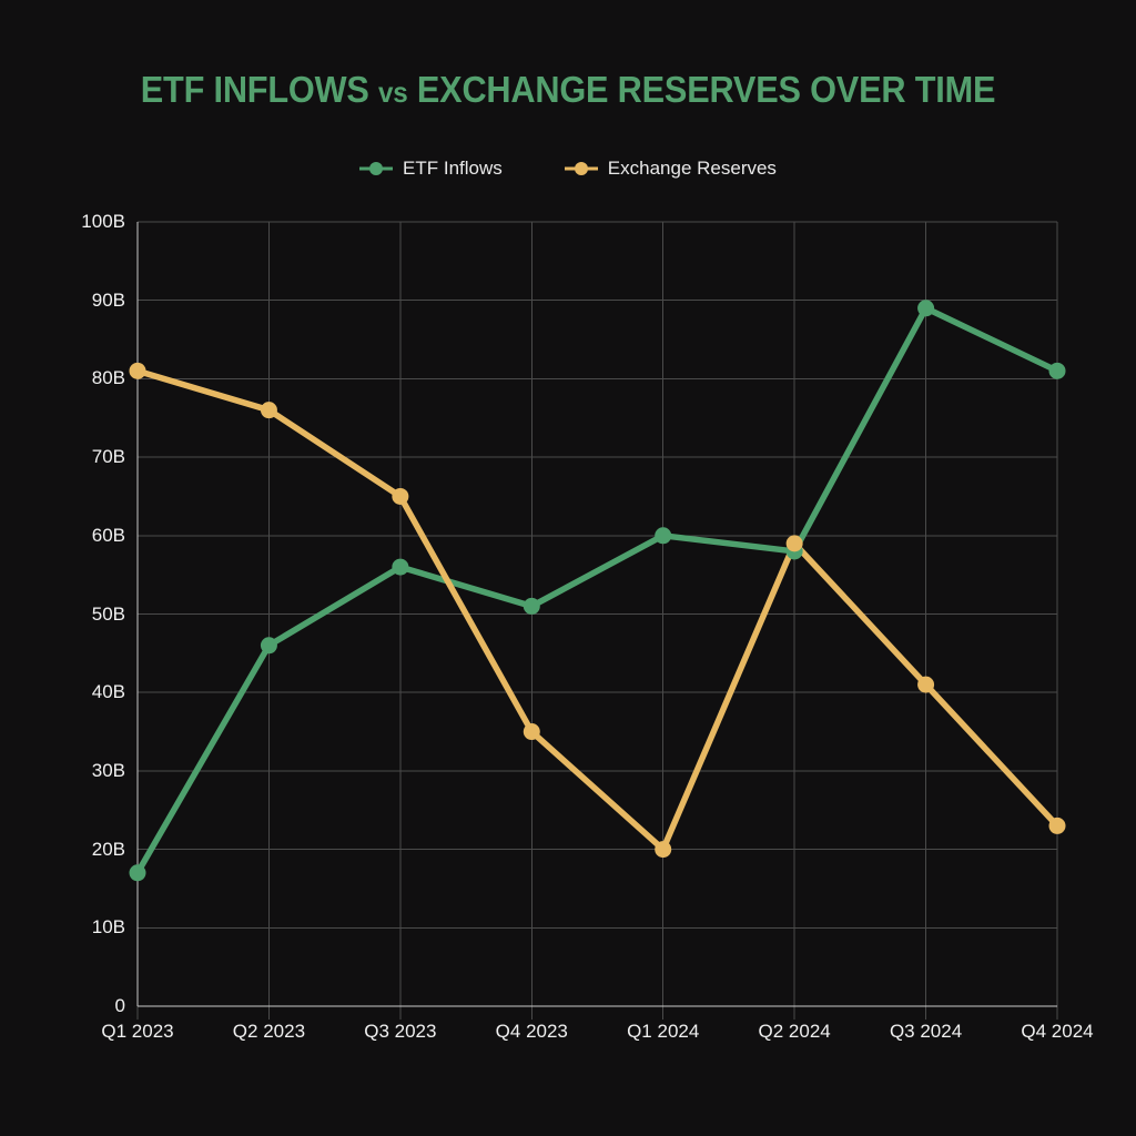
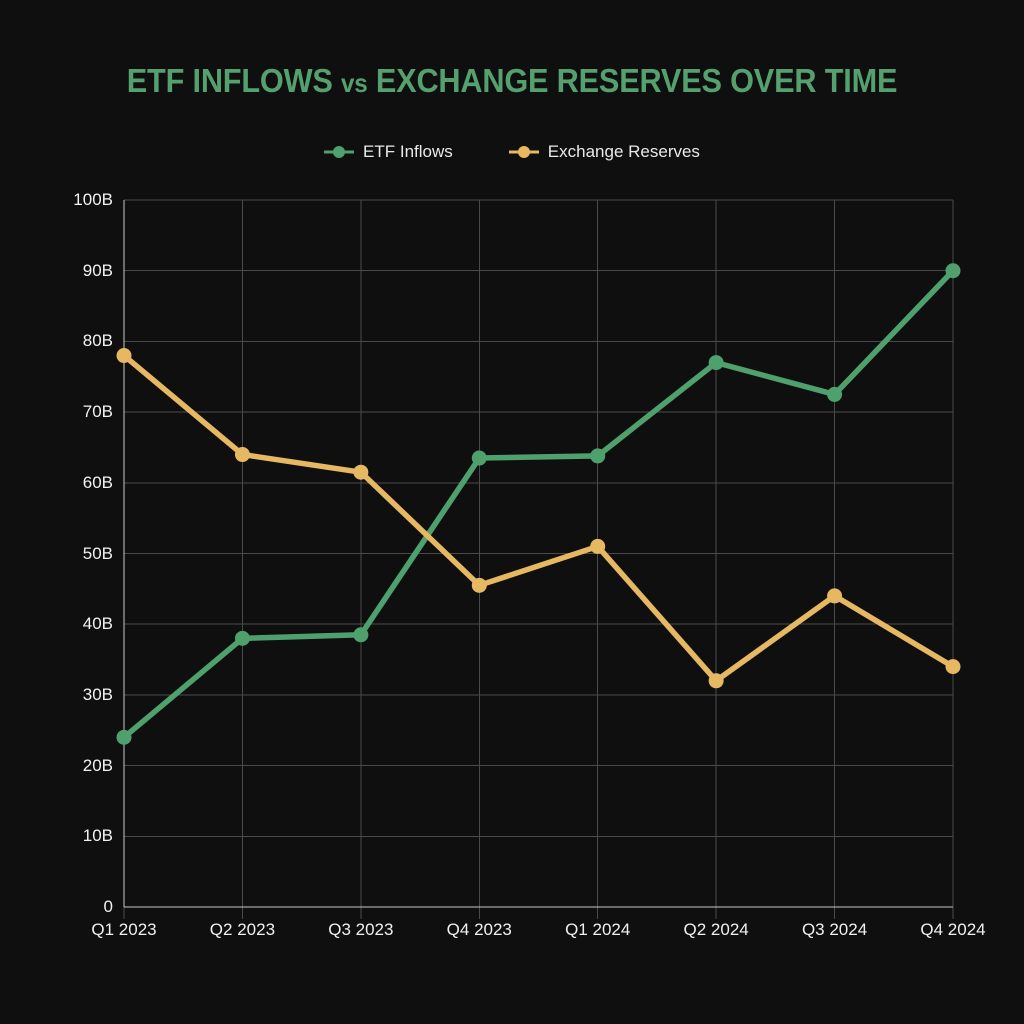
ETF Inflows/Q1 2023: 17B -> 24B
Exchange Reserves/Q1 2023: 81B -> 78B
ETF Inflows/Q2 2023: 46B -> 38B
Exchange Reserves/Q2 2023: 76B -> 64B
ETF Inflows/Q3 2023: 56B -> 38B
Exchange Reserves/Q3 2023: 65B -> 62B
ETF Inflows/Q4 2023: 51B -> 64B
Exchange Reserves/Q4 2023: 35B -> 46B
ETF Inflows/Q1 2024: 60B -> 64B
Exchange Reserves/Q1 2024: 20B -> 51B
ETF Inflows/Q2 2024: 58B -> 77B
Exchange Reserves/Q2 2024: 59B -> 32B
ETF Inflows/Q3 2024: 89B -> 72B
Exchange Reserves/Q3 2024: 41B -> 44B
ETF Inflows/Q4 2024: 81B -> 90B
Exchange Reserves/Q4 2024: 23B -> 34B
